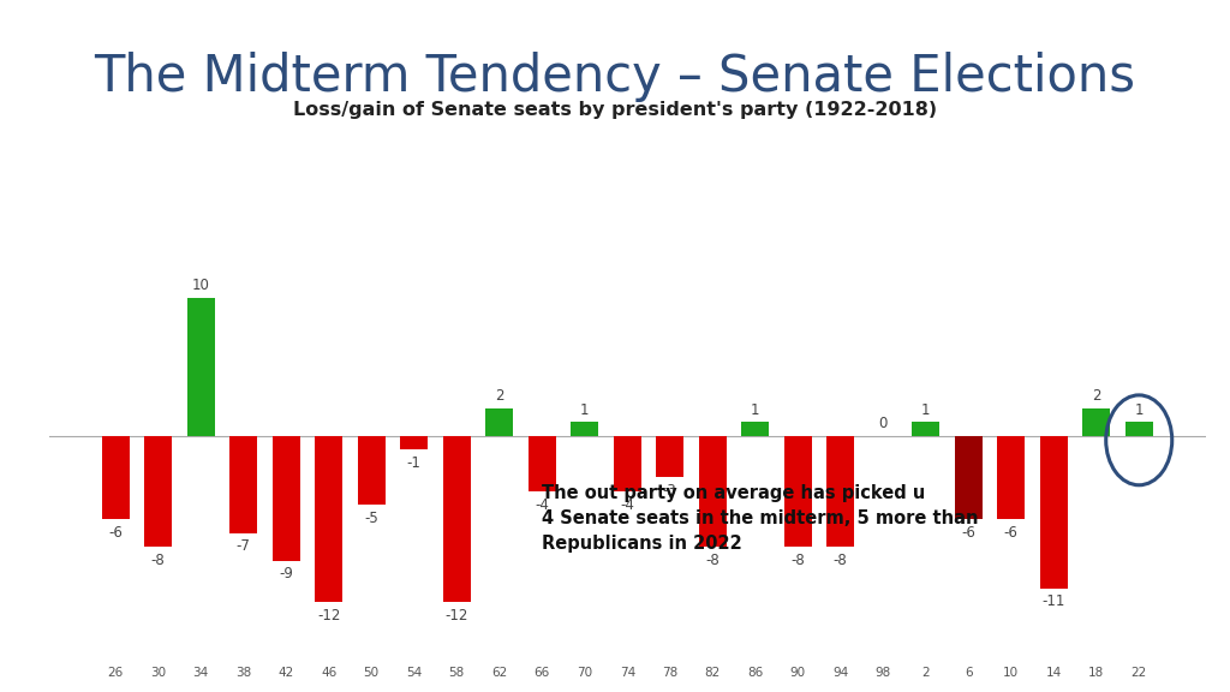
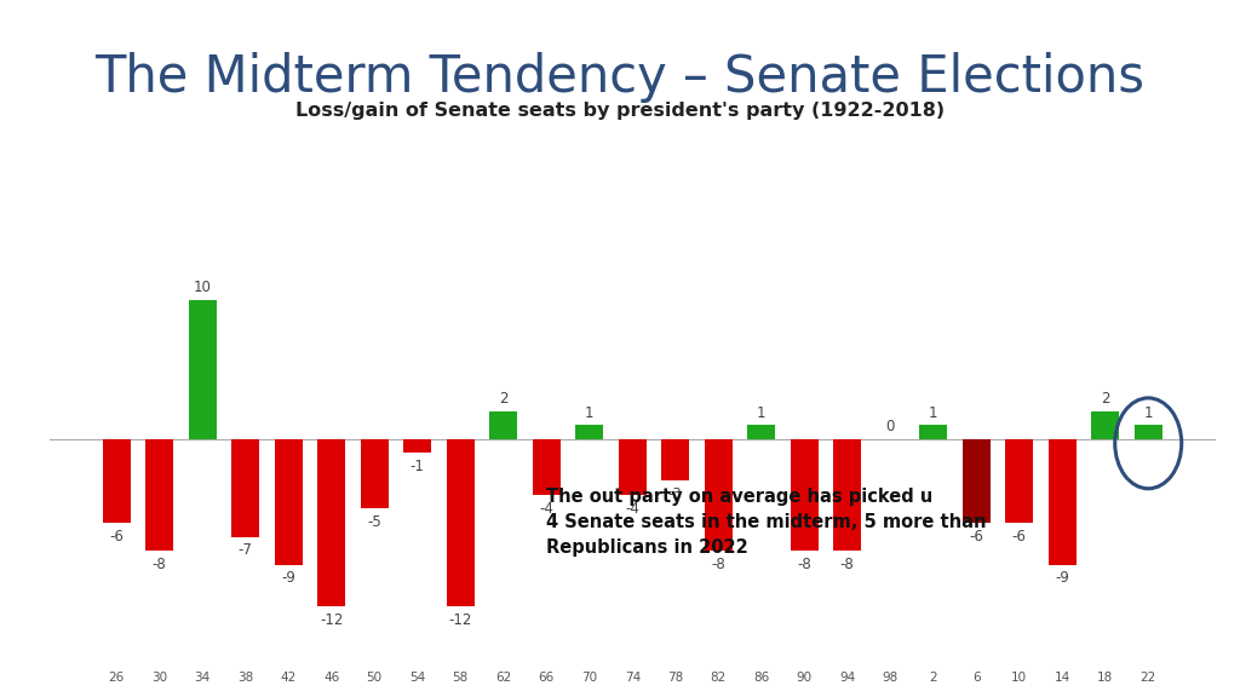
14: -11 -> -9
